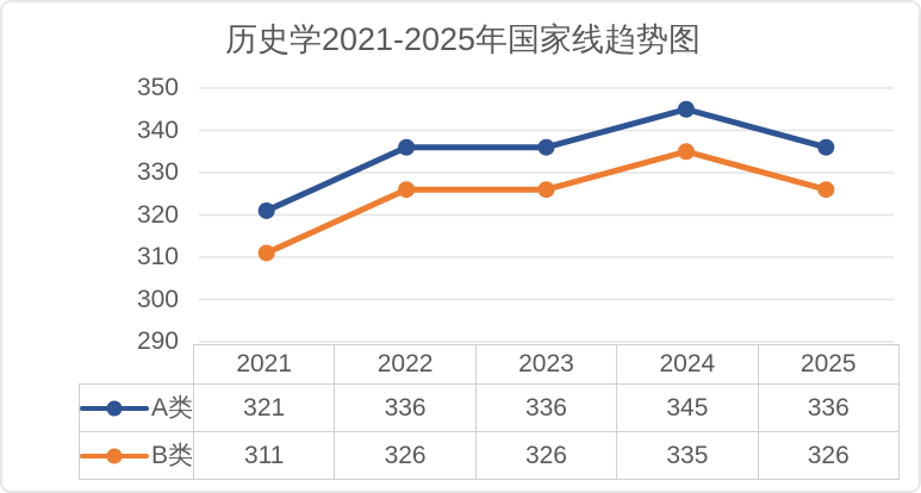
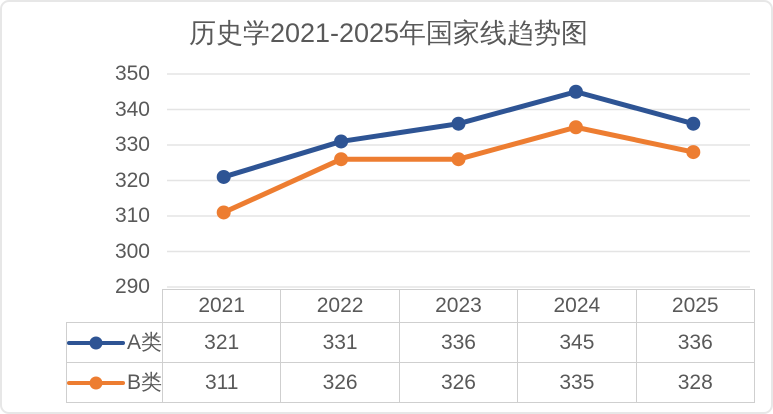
A类/2022: 336 -> 331
B类/2025: 326 -> 328
